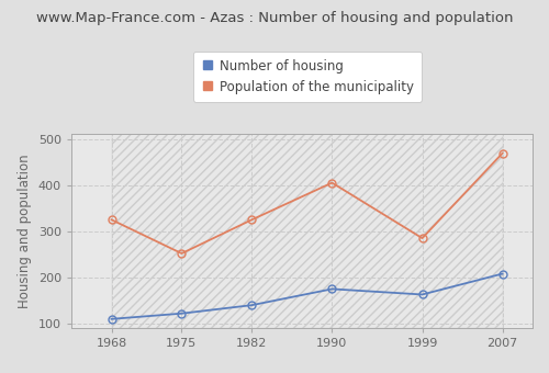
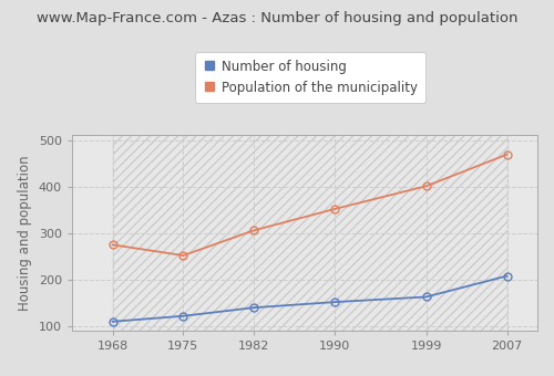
Population of the municipality/1968: 325 -> 275
Population of the municipality/1982: 325 -> 306
Number of housing/1990: 175 -> 152
Population of the municipality/1990: 405 -> 352
Population of the municipality/1999: 285 -> 401
